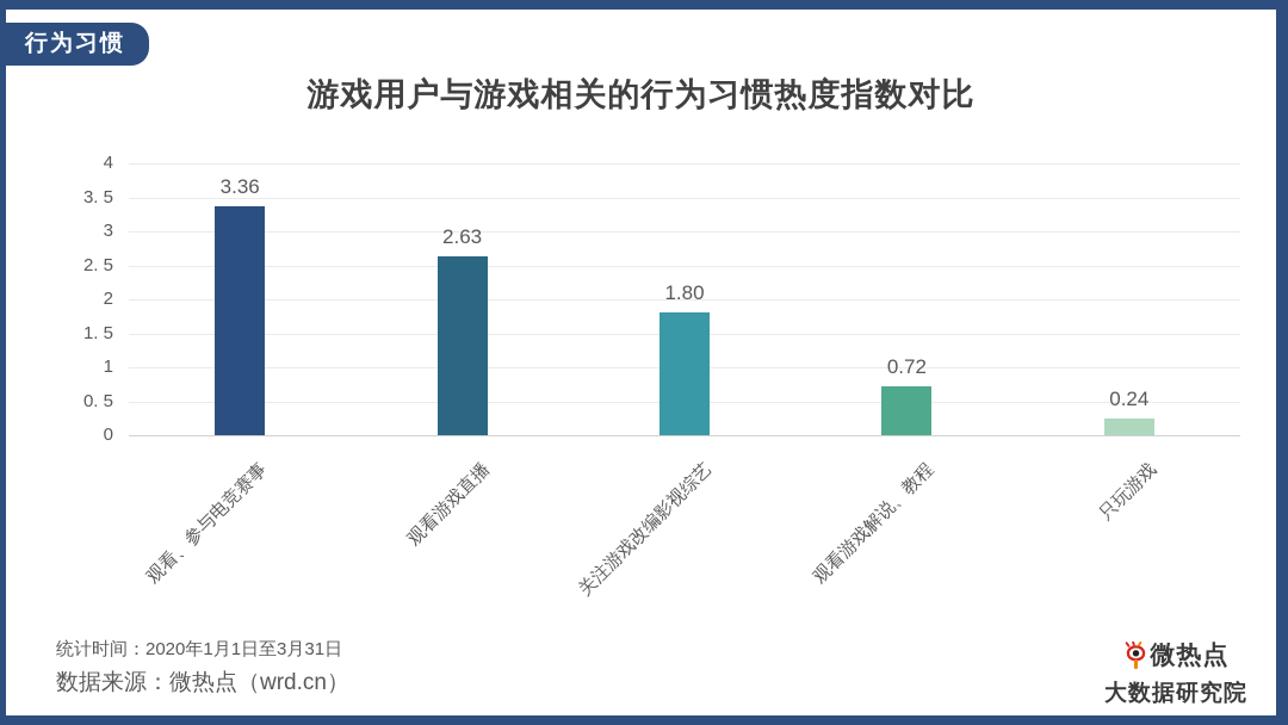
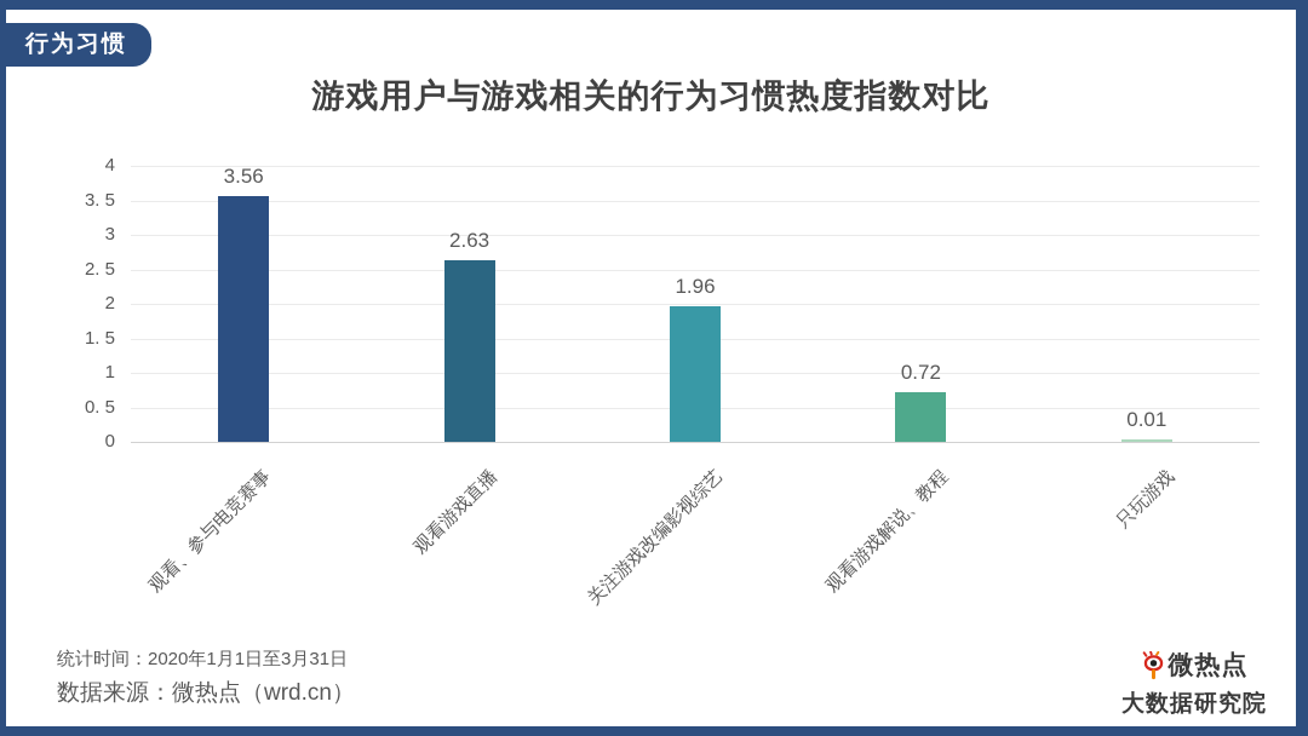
观看、参与电竞赛事: 3.36 -> 3.56
关注游戏改编影视综艺: 1.80 -> 1.96
只玩游戏: 0.24 -> 0.01
